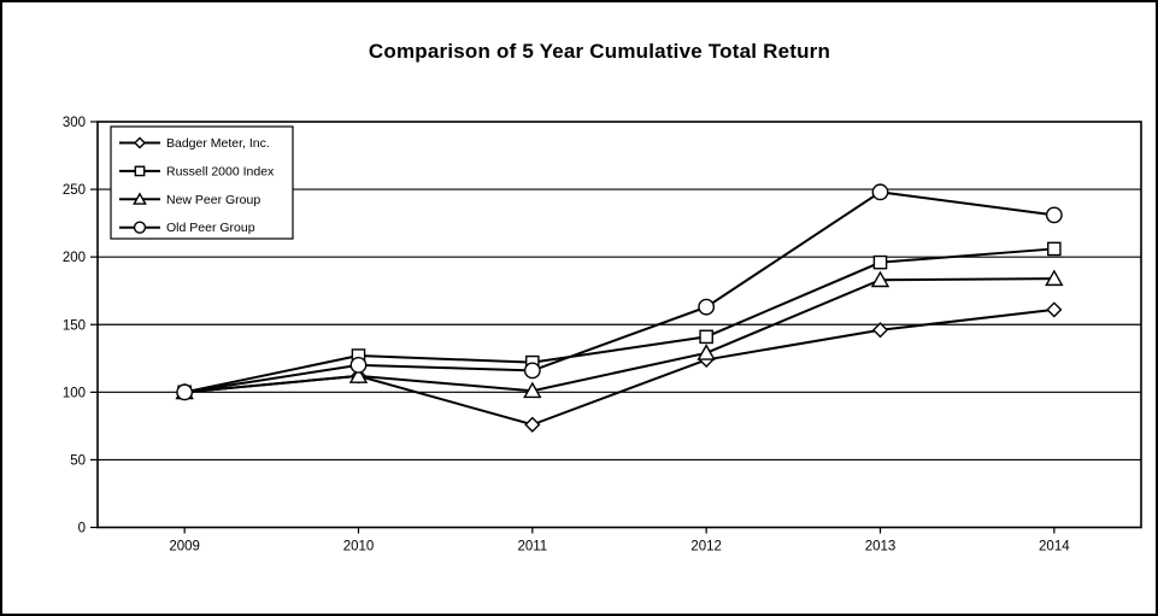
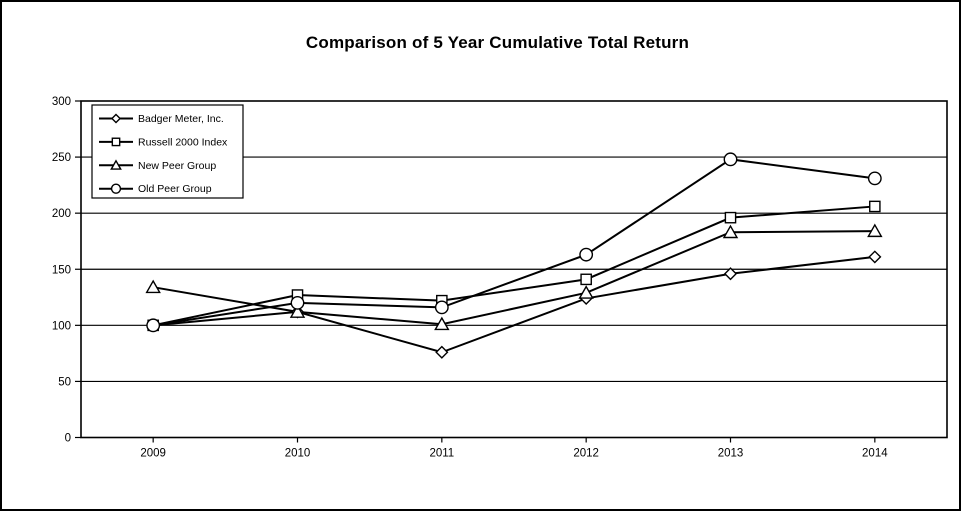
New Peer Group/2009: 100 -> 134
